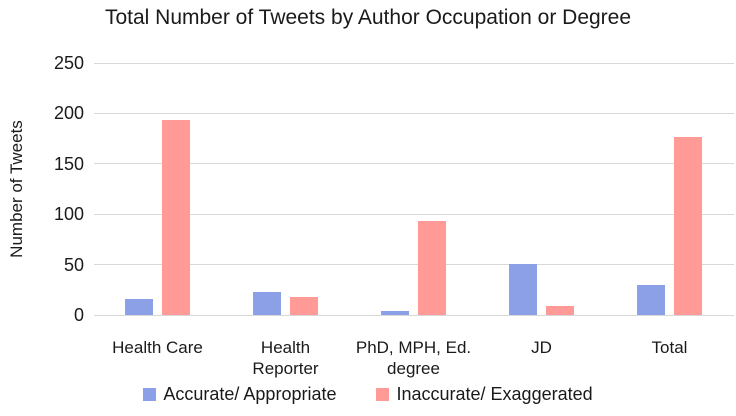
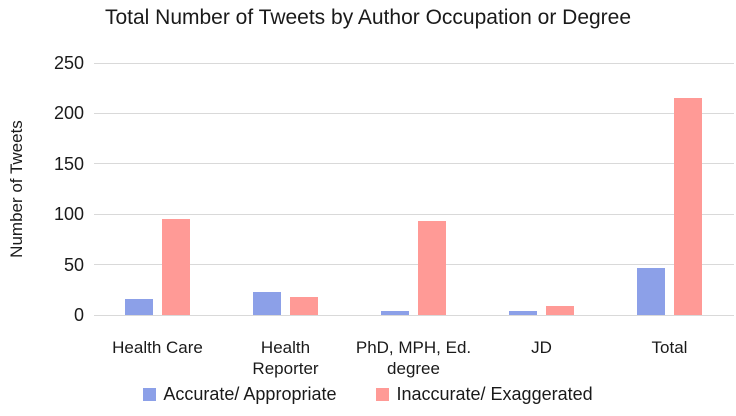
Inaccurate/ Exaggerated/Health Care: 193 -> 95
Accurate/ Appropriate/JD: 51 -> 4
Accurate/ Appropriate/Total: 30 -> 47
Inaccurate/ Exaggerated/Total: 177 -> 215
